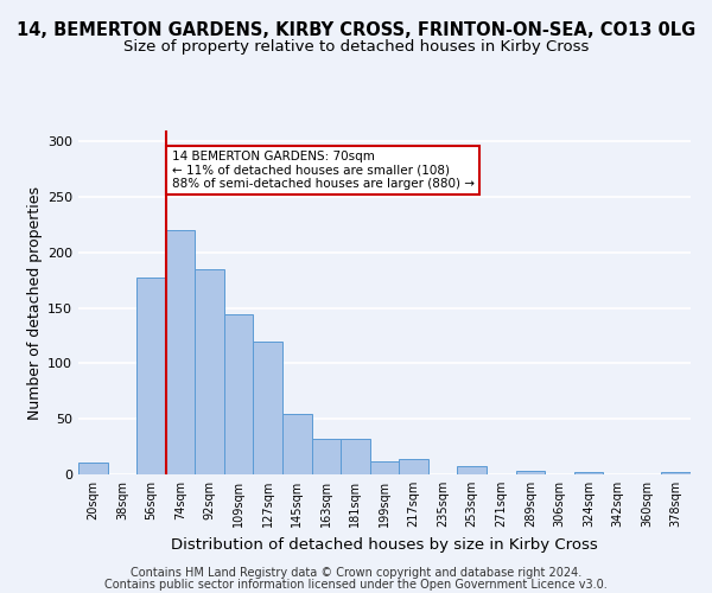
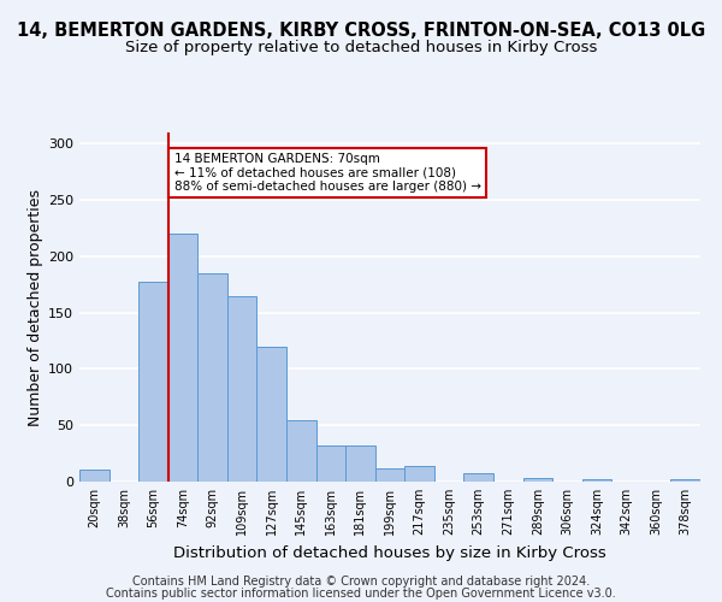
109sqm: 144 -> 165
